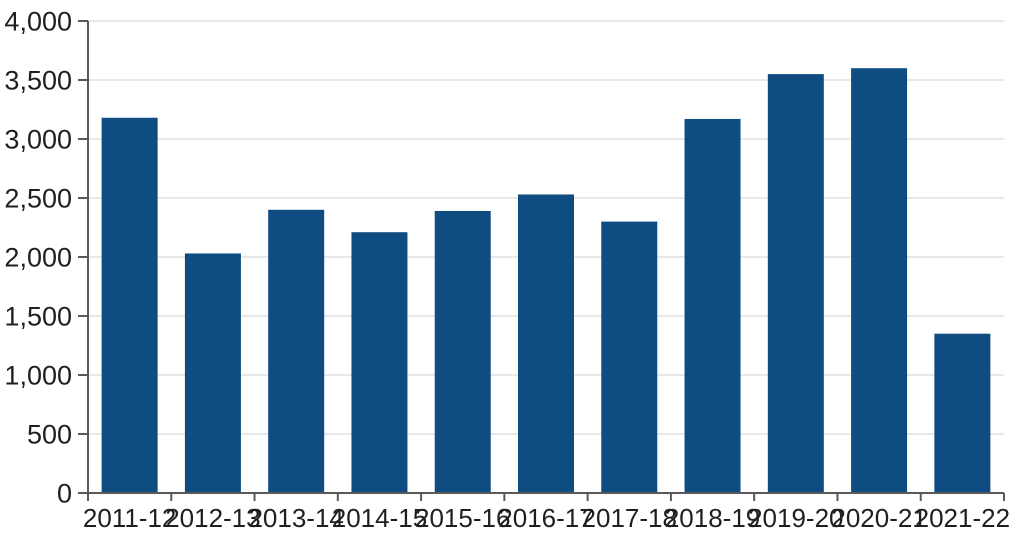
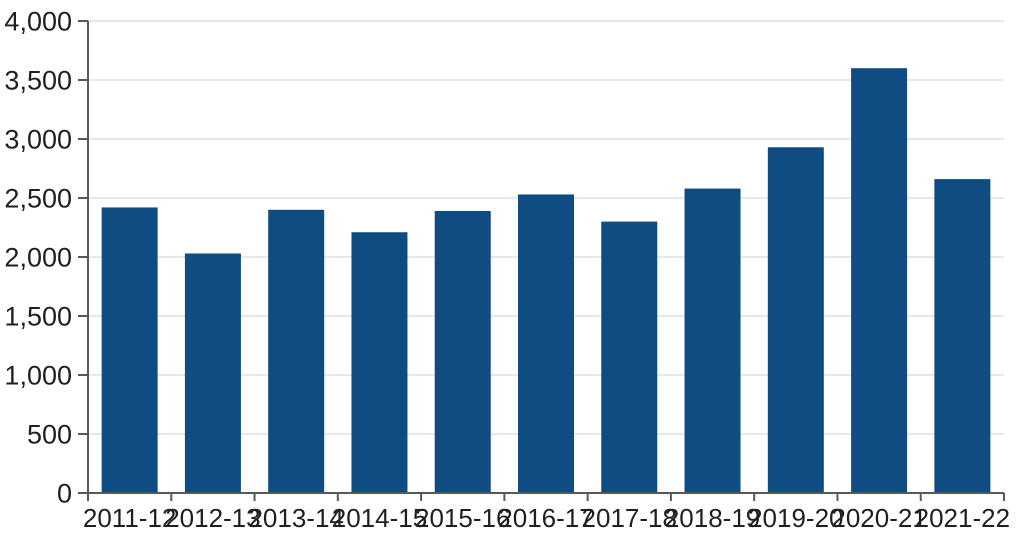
2011-12: 3180 -> 2420
2018-19: 3170 -> 2580
2019-20: 3550 -> 2930
2021-22: 1350 -> 2660
